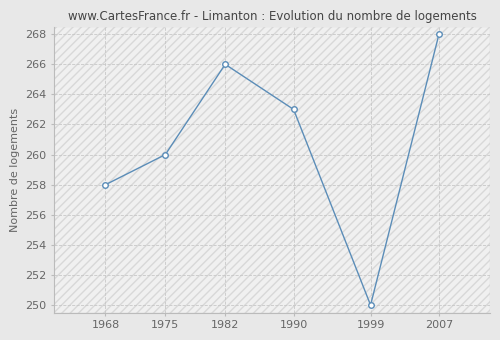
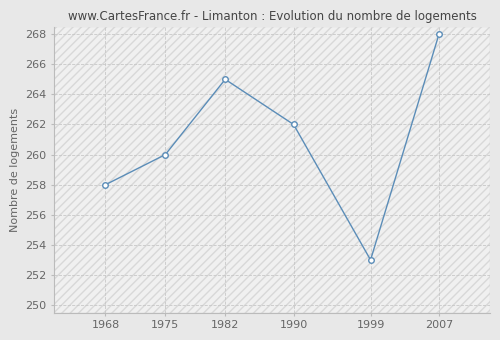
1982: 266 -> 265
1990: 263 -> 262
1999: 250 -> 253
